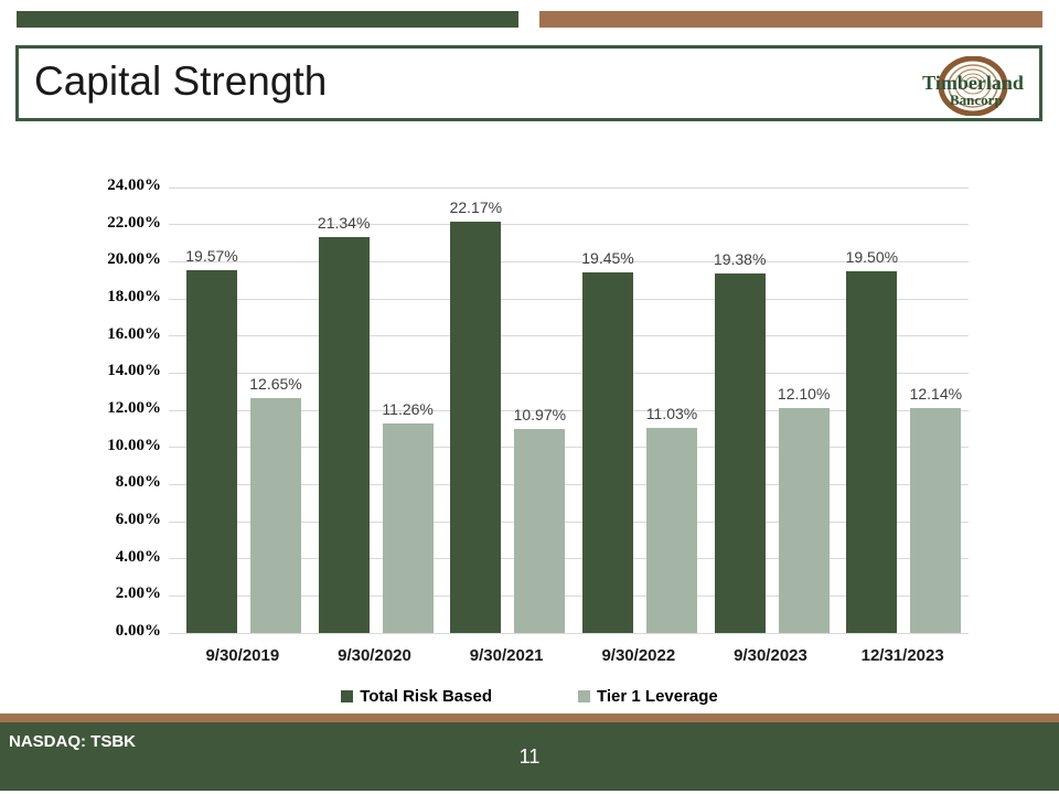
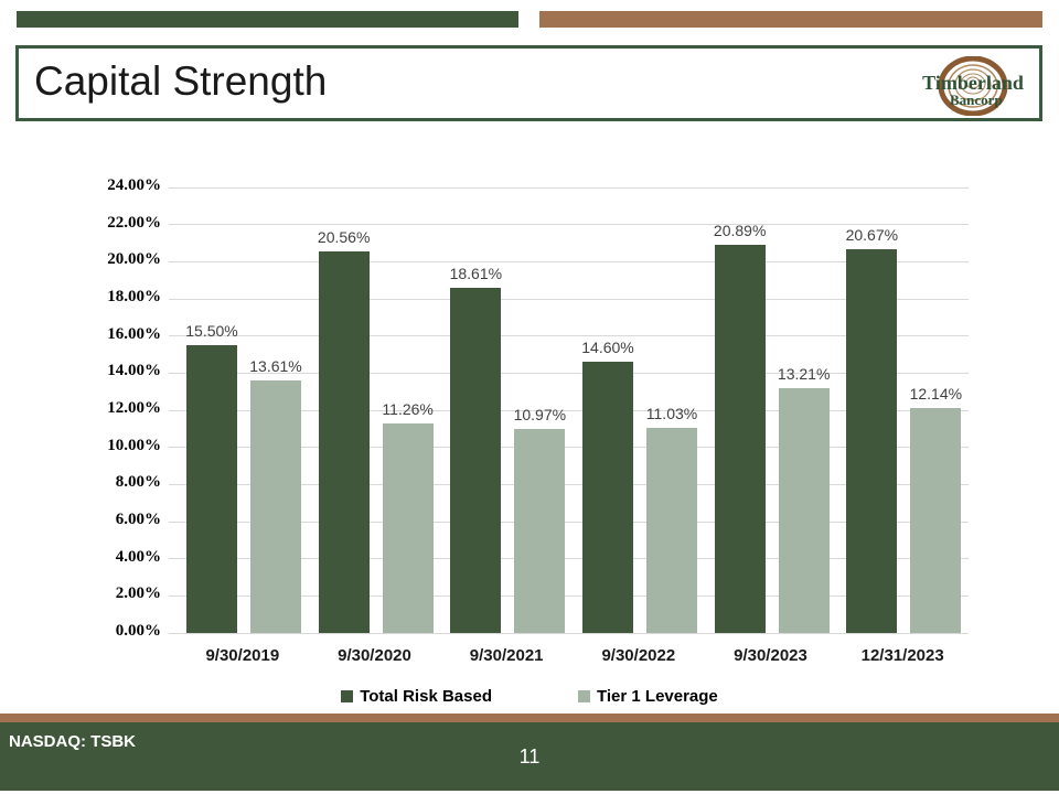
Total Risk Based/9/30/2019: 19.57% -> 15.50%
Tier 1 Leverage/9/30/2019: 12.65% -> 13.61%
Total Risk Based/9/30/2020: 21.34% -> 20.56%
Total Risk Based/9/30/2021: 22.17% -> 18.61%
Total Risk Based/9/30/2022: 19.45% -> 14.60%
Total Risk Based/9/30/2023: 19.38% -> 20.89%
Tier 1 Leverage/9/30/2023: 12.10% -> 13.21%
Total Risk Based/12/31/2023: 19.50% -> 20.67%
